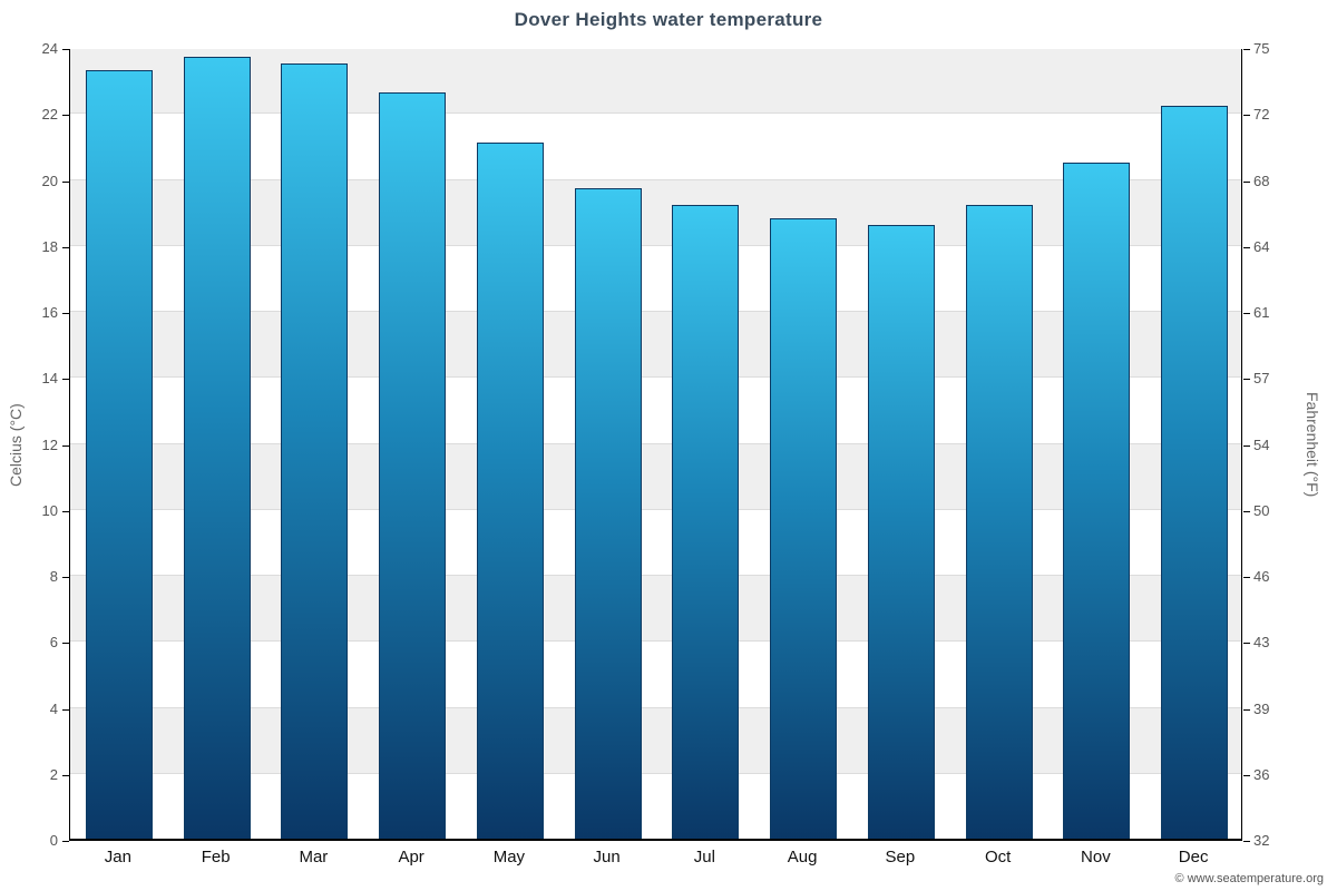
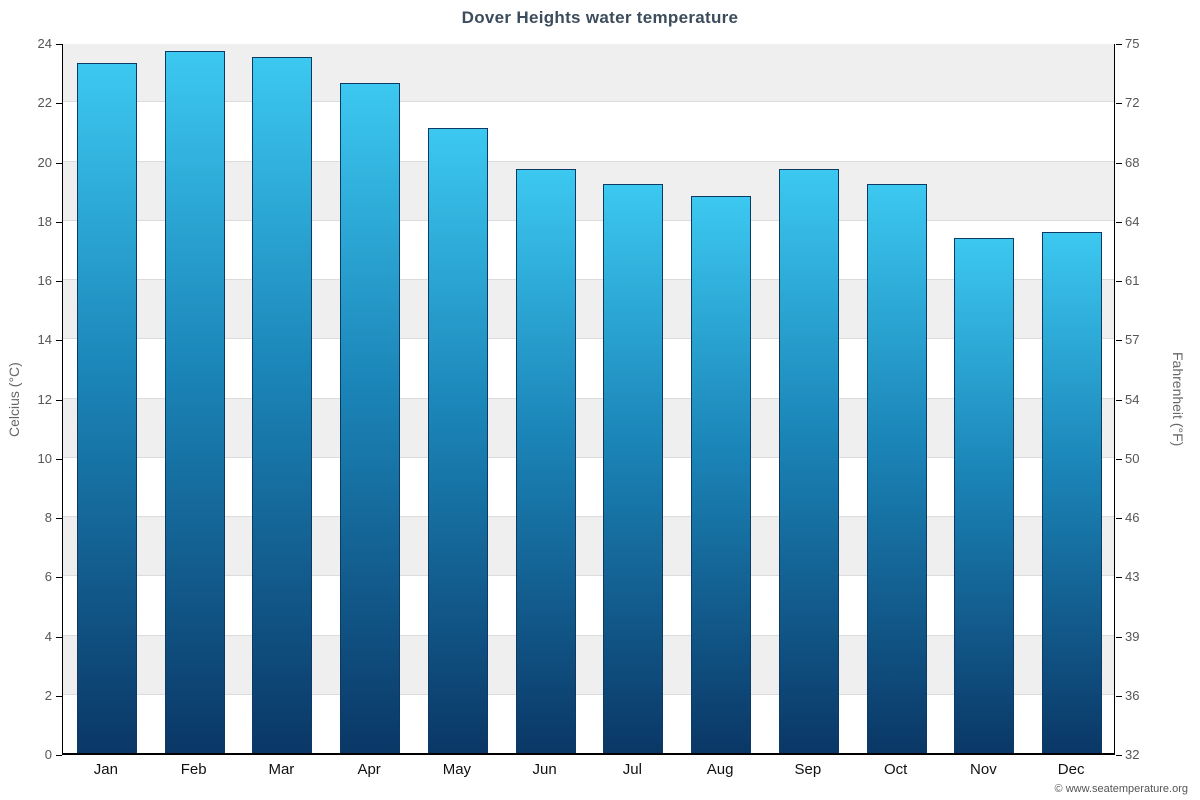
Sep: 18.6 -> 19.7
Nov: 20.5 -> 17.4
Dec: 22.2 -> 17.6
